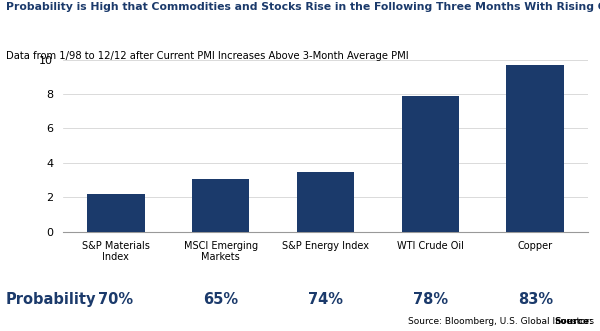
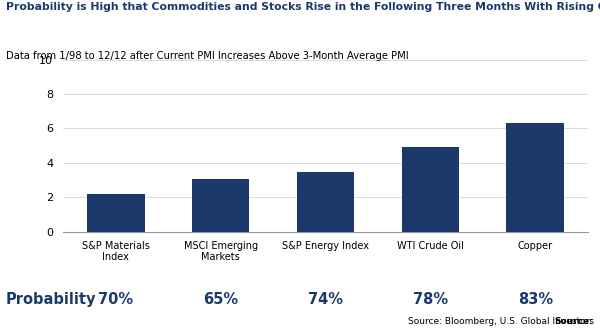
WTI Crude Oil: 7.9 -> 4.9
Copper: 9.7 -> 6.3
